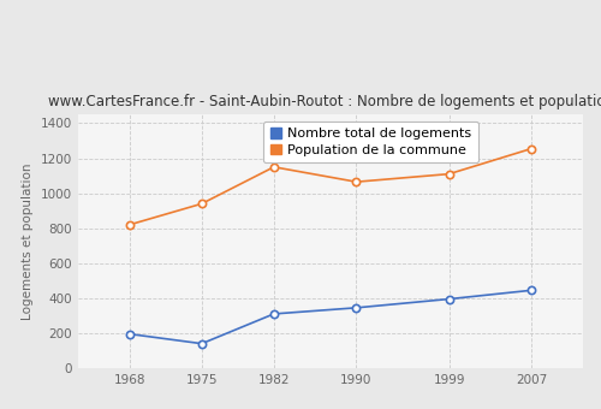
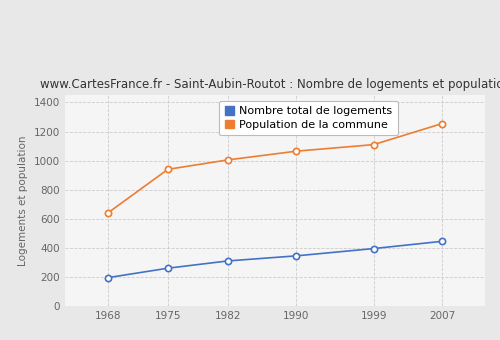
Population de la commune/1968: 820 -> 640
Nombre total de logements/1975: 140 -> 260
Population de la commune/1982: 1150 -> 1000
